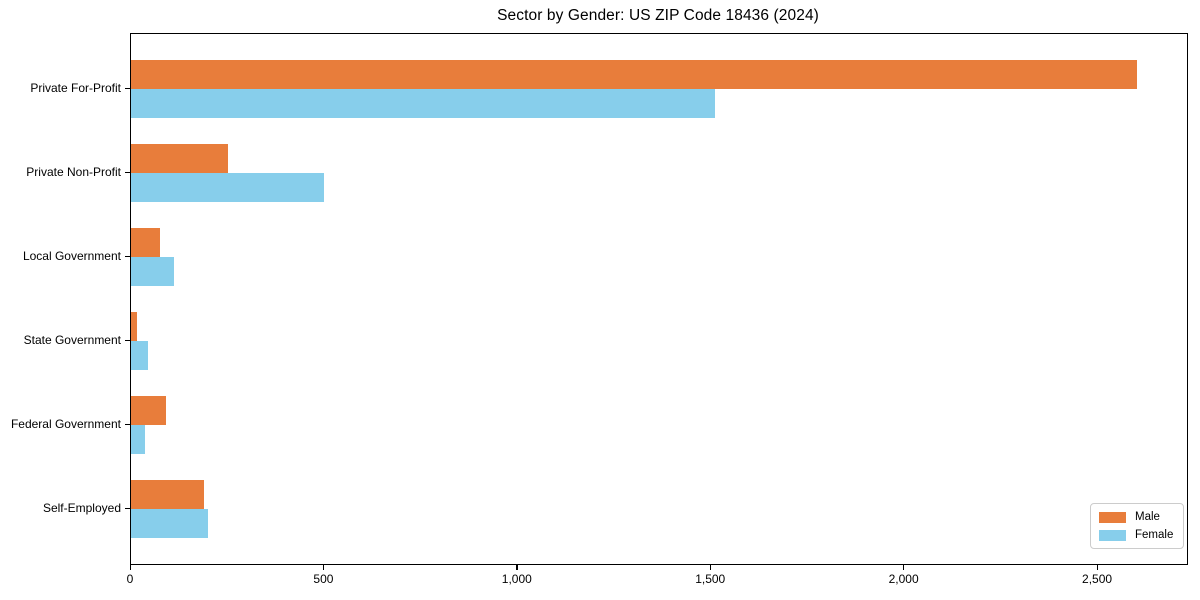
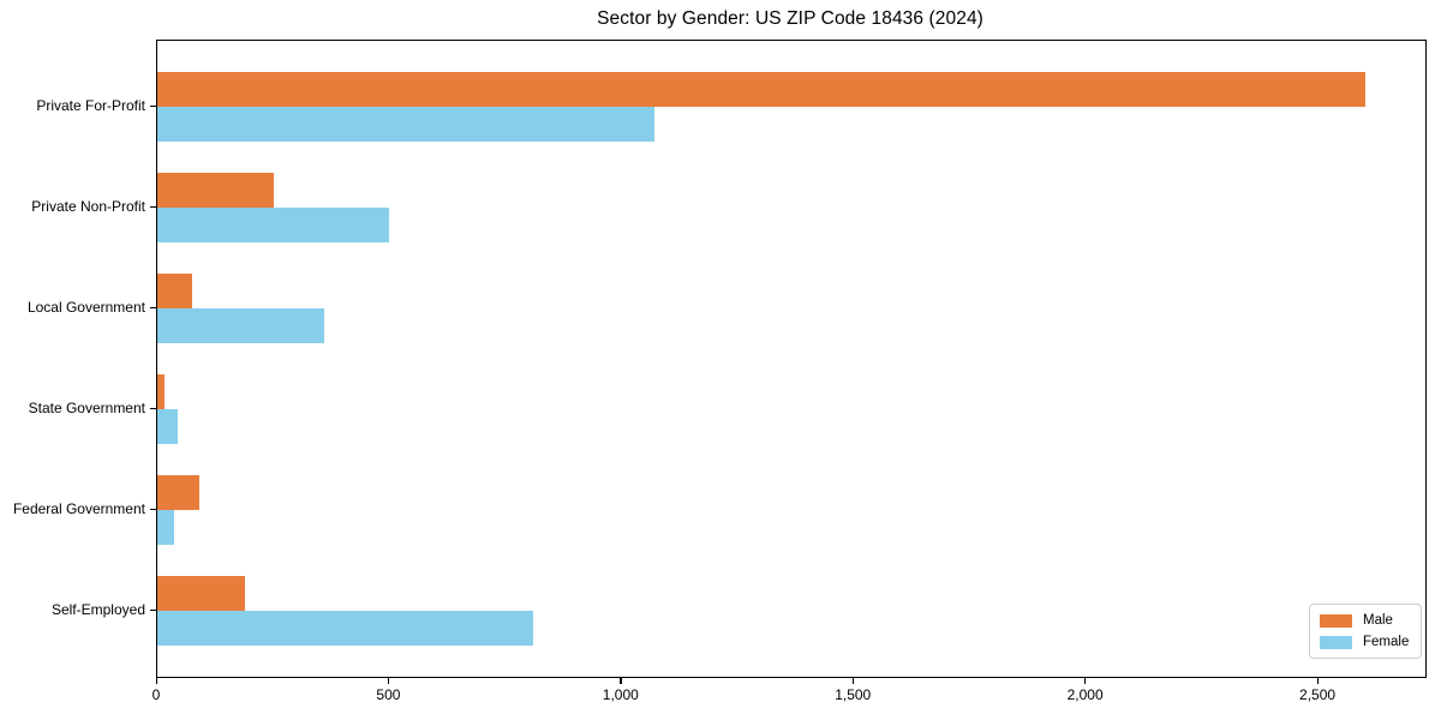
Female/Private For-Profit: 1510 -> 1070
Female/Local Government: 110 -> 360
Female/Self-Employed: 200 -> 810
